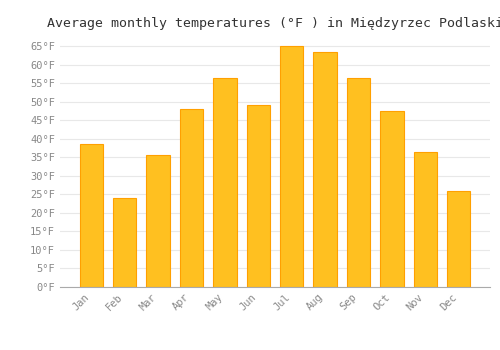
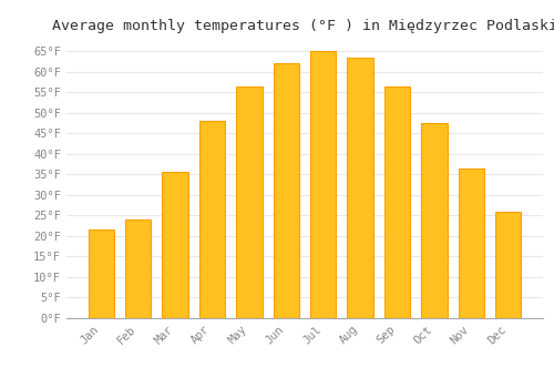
Jan: 38.5°F -> 21.5°F
Jun: 49.0°F -> 62.0°F
